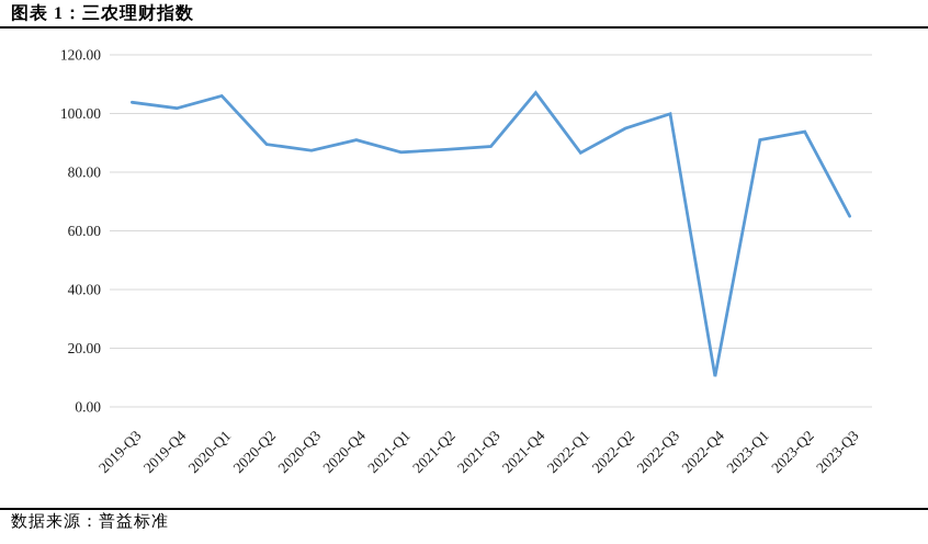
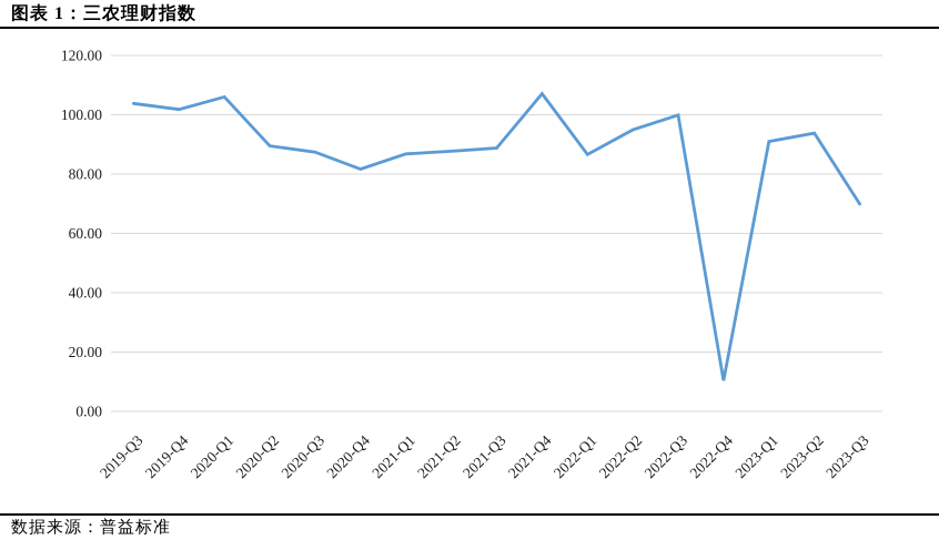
2020-Q4: 91 -> 82
2023-Q3: 65 -> 70
